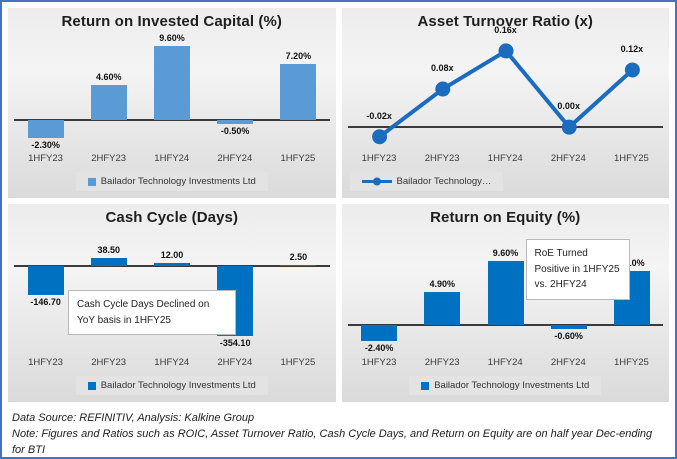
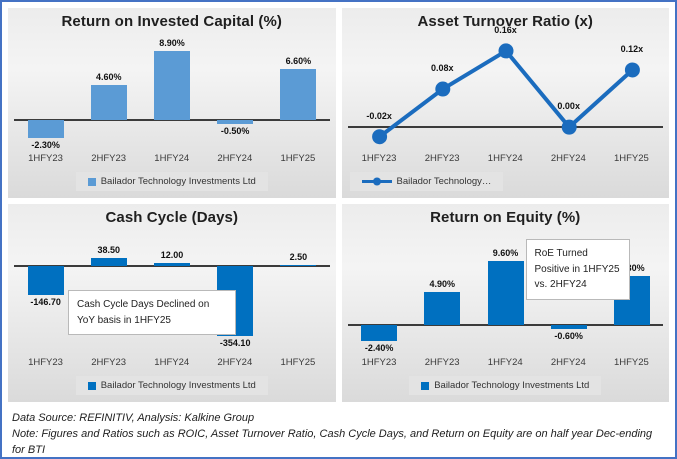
Return on Invested Capital (%)/1HFY24: 9.60% -> 8.90%
Return on Invested Capital (%)/1HFY25: 7.20% -> 6.60%
Return on Equity (%)/1HFY25: 8.10% -> 7.30%
